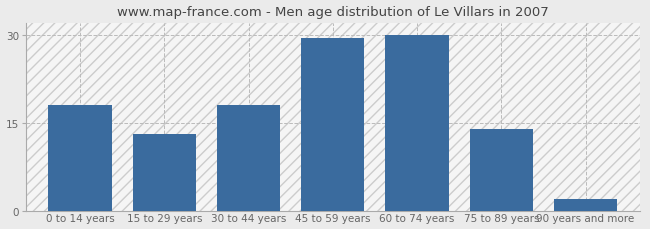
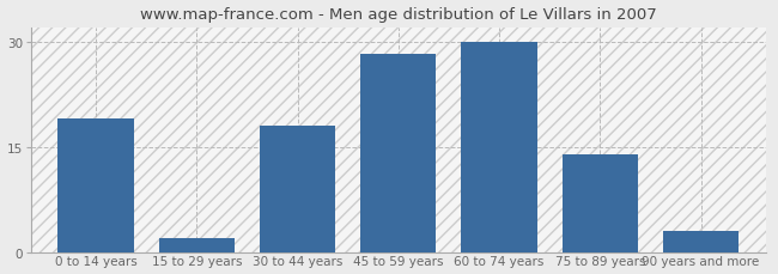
0 to 14 years: 18.0 -> 19.0
15 to 29 years: 13.0 -> 2.0
45 to 59 years: 29.5 -> 28.2
90 years and more: 2.0 -> 3.0
